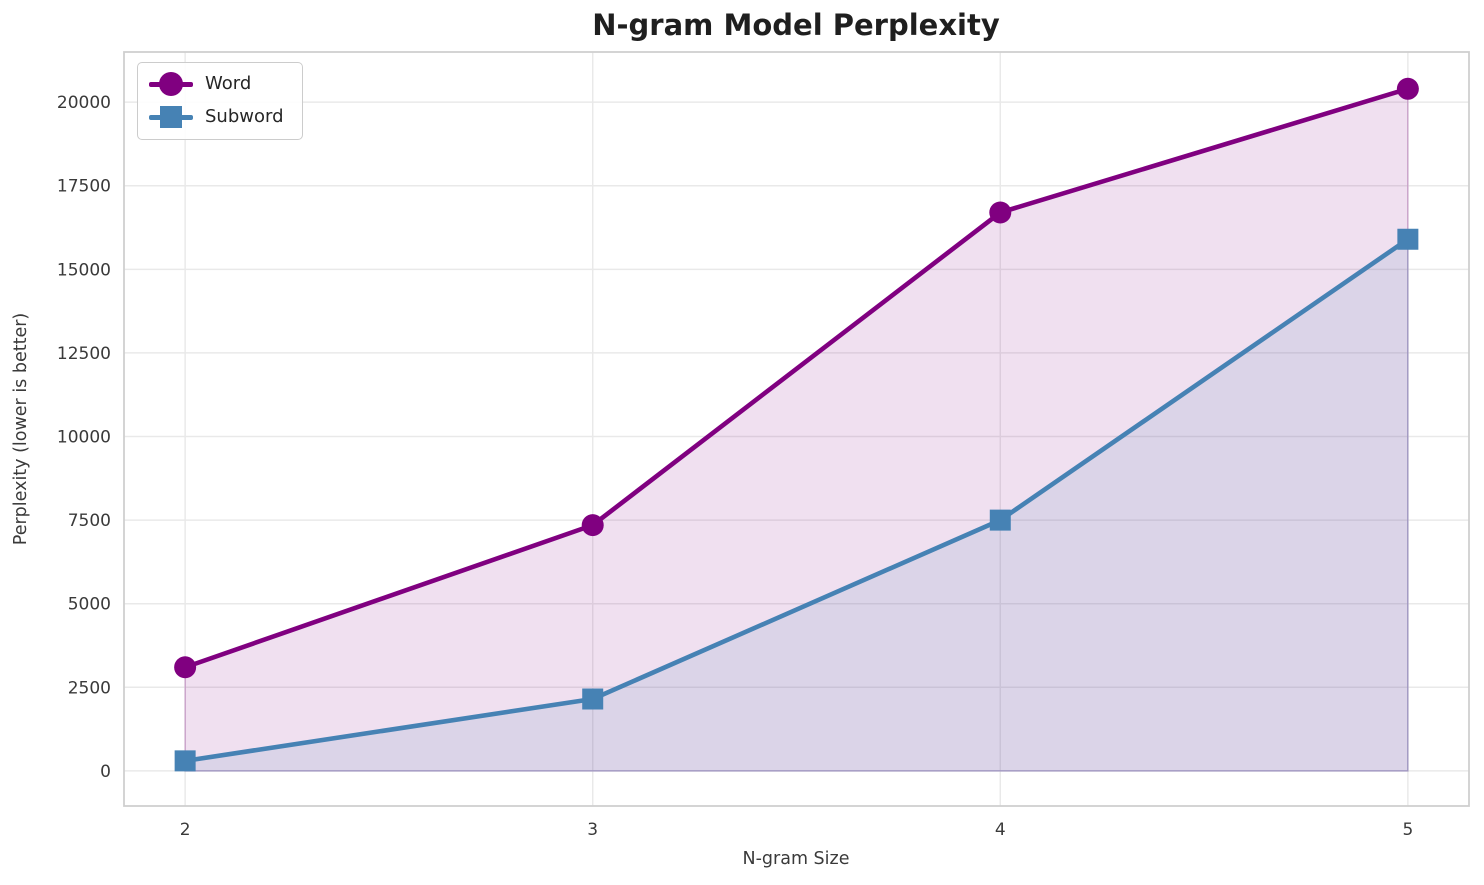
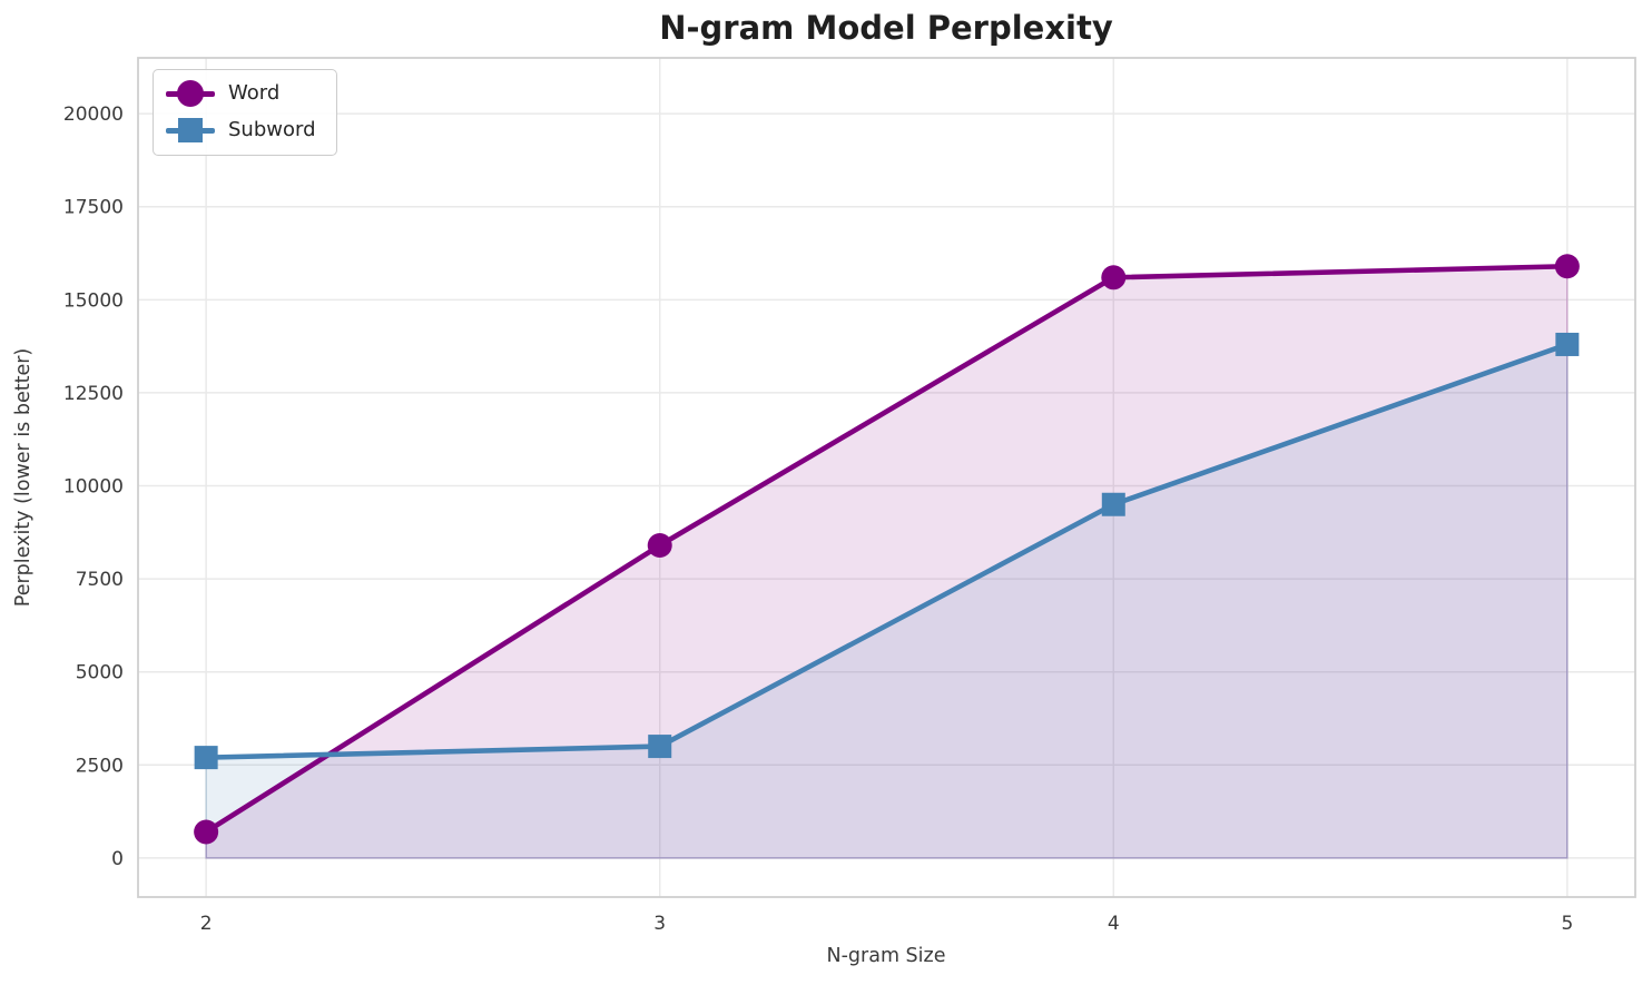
Word/2: 3100 -> 700
Subword/2: 300 -> 2700
Word/3: 7400 -> 8400
Subword/3: 2200 -> 3000
Word/4: 16700 -> 15600
Subword/4: 7500 -> 9500
Word/5: 20400 -> 15900
Subword/5: 15900 -> 13800
